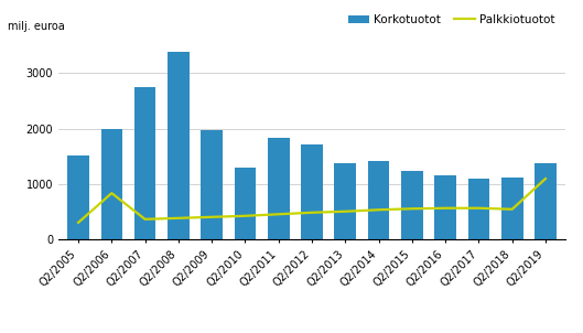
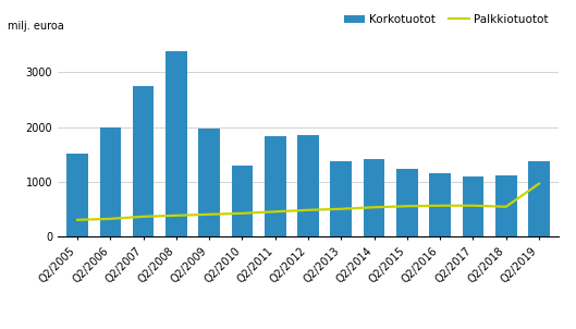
Palkkiotuotot/Q2/2006: 840 -> 330
Korkotuotot/Q2/2012: 1720 -> 1860
Palkkiotuotot/Q2/2019: 1100 -> 970
